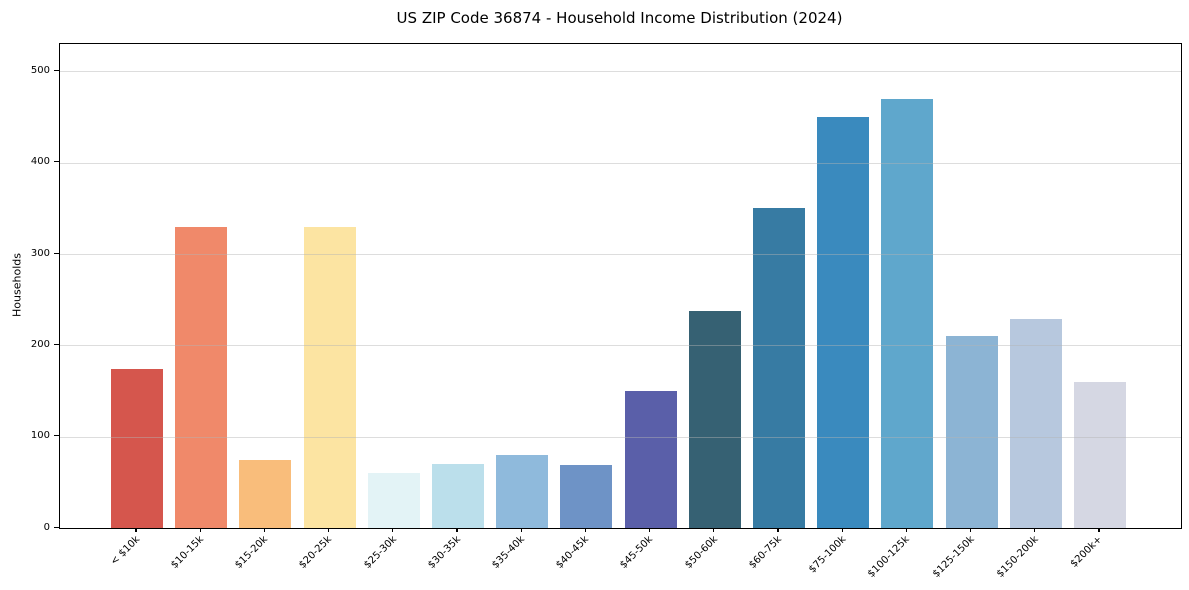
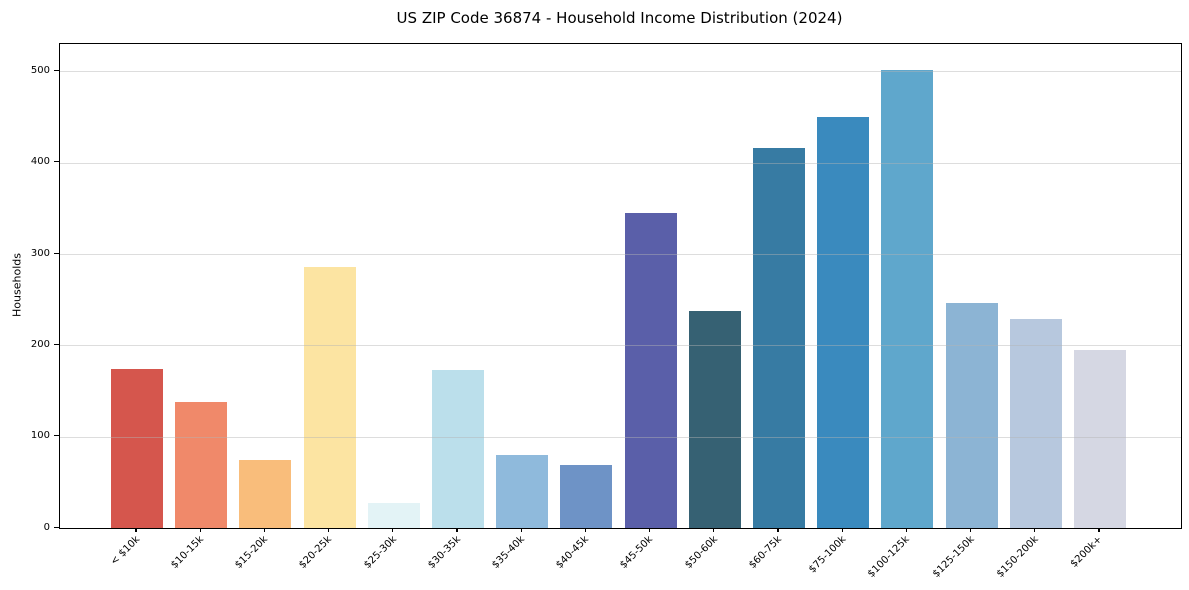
$10-15k: 330 -> 140
$20-25k: 330 -> 290
$25-30k: 60 -> 30
$30-35k: 70 -> 170
$45-50k: 150 -> 340
$60-75k: 350 -> 420
$100-125k: 470 -> 500
$125-150k: 210 -> 250
$200k+: 160 -> 200
